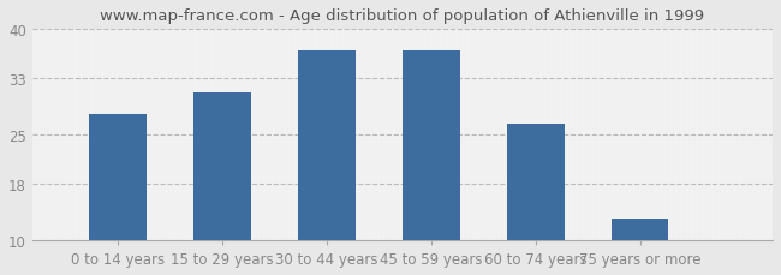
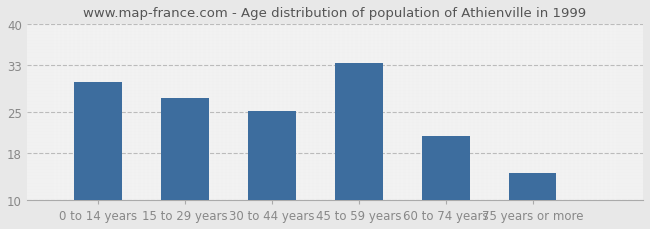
0 to 14 years: 28.0 -> 30.2
15 to 29 years: 31.0 -> 27.4
30 to 44 years: 37.0 -> 25.2
45 to 59 years: 37.0 -> 33.4
60 to 74 years: 26.5 -> 21.0
75 years or more: 13.0 -> 14.6
